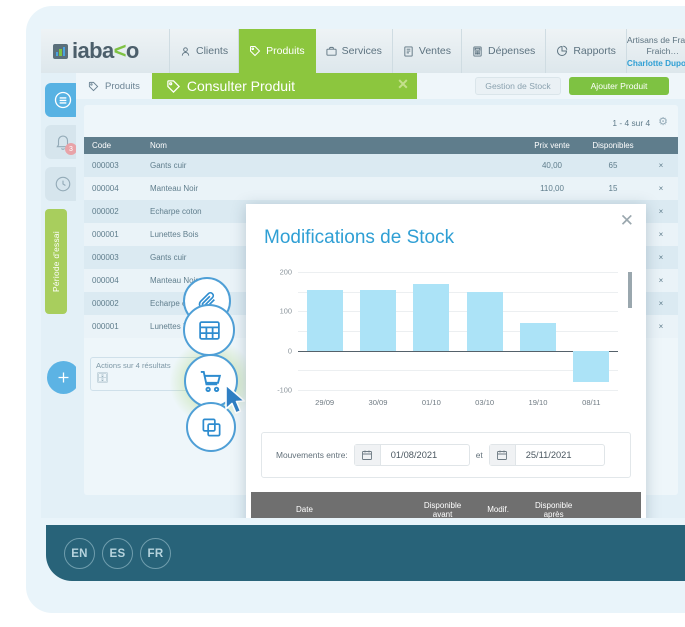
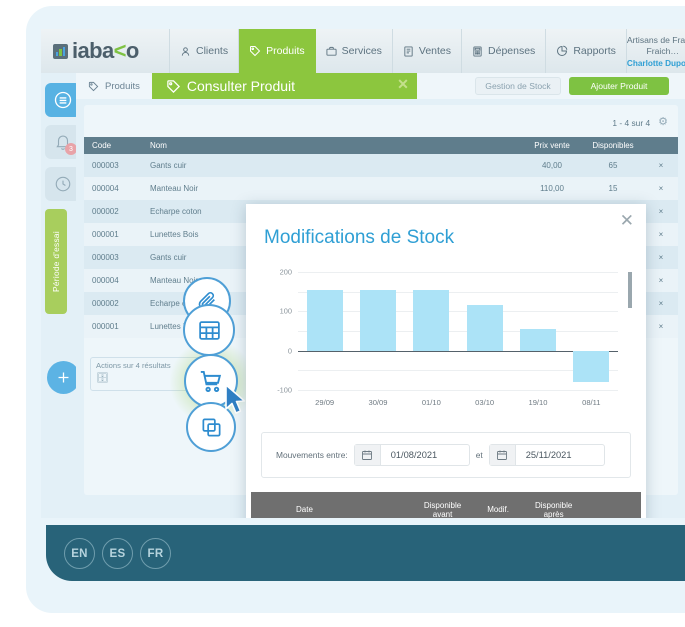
01/10: 170 -> 160
03/10: 150 -> 120
19/10: 70 -> 60
